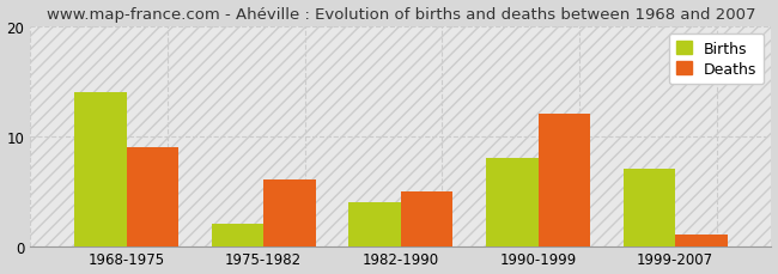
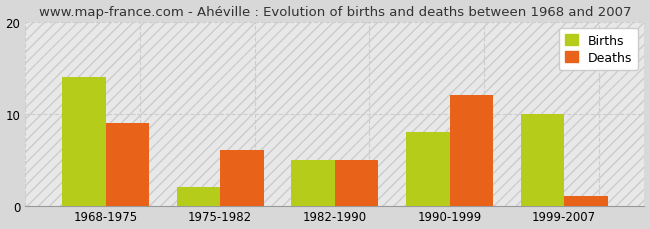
Births/1982-1990: 4 -> 5
Births/1999-2007: 7 -> 10
